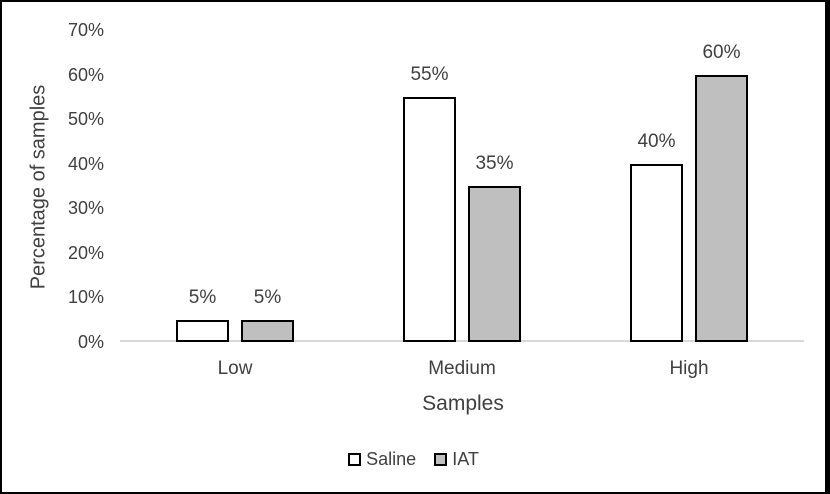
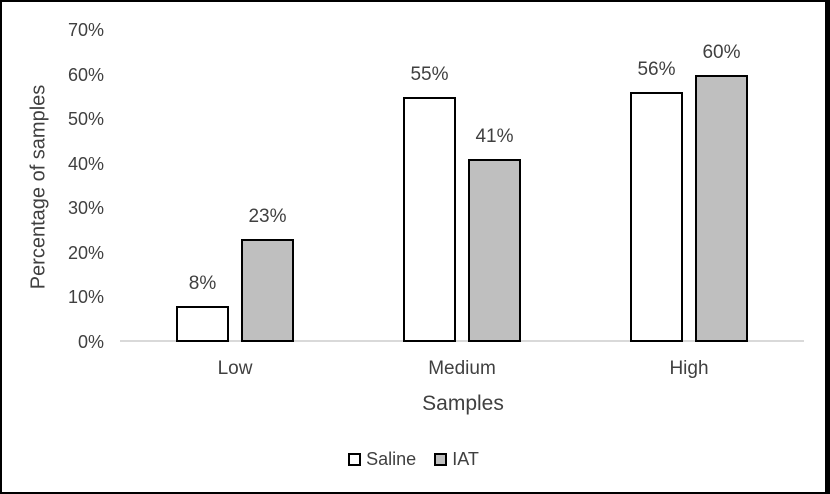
Saline/Low: 5% -> 8%
IAT/Low: 5% -> 23%
IAT/Medium: 35% -> 41%
Saline/High: 40% -> 56%
